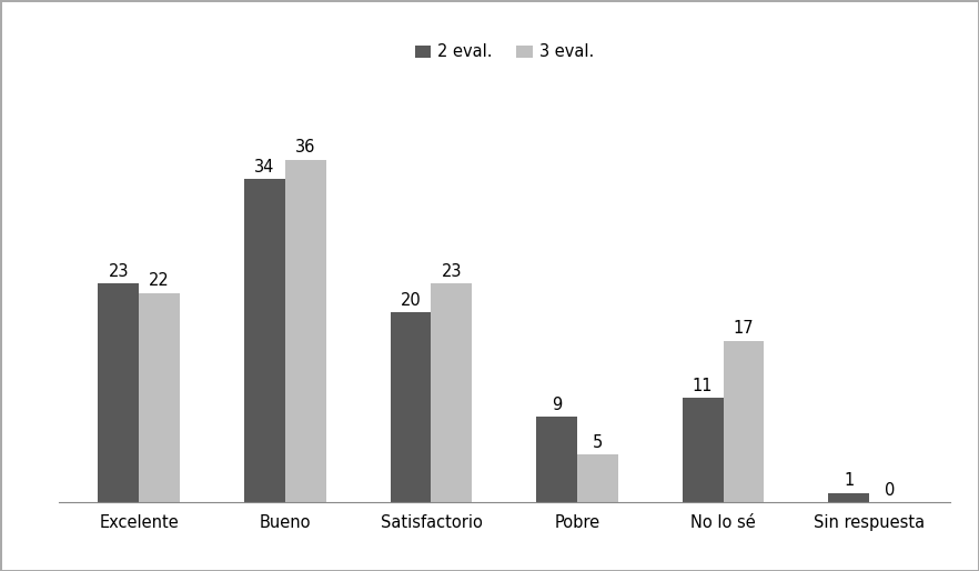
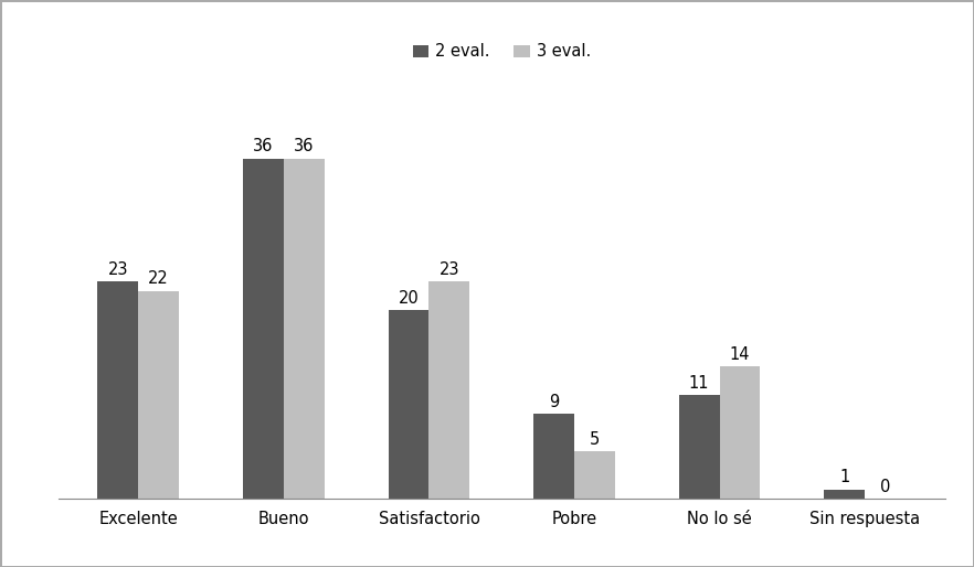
2 eval./Bueno: 34 -> 36
3 eval./No lo sé: 17 -> 14
